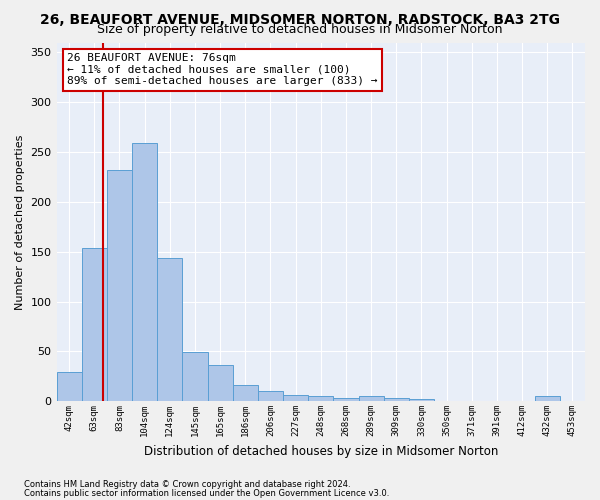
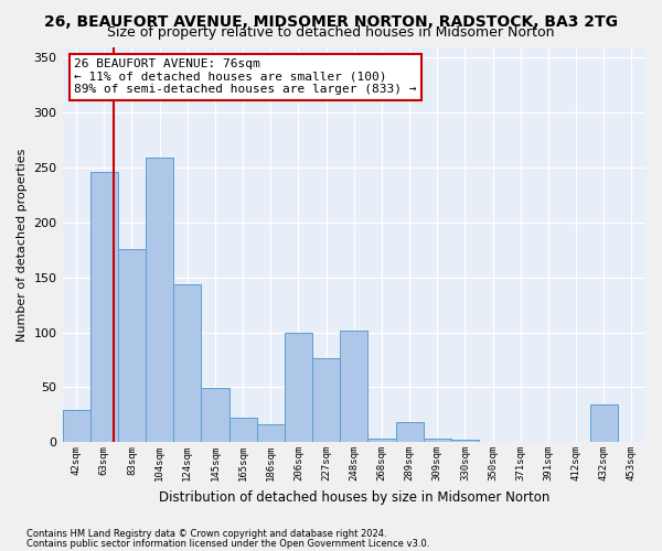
63sqm: 154 -> 246
83sqm: 232 -> 176
165sqm: 36 -> 22
206sqm: 10 -> 100
227sqm: 6 -> 76
248sqm: 5 -> 102
289sqm: 5 -> 18
432sqm: 5 -> 34
